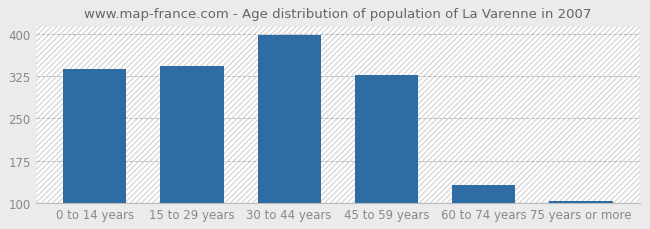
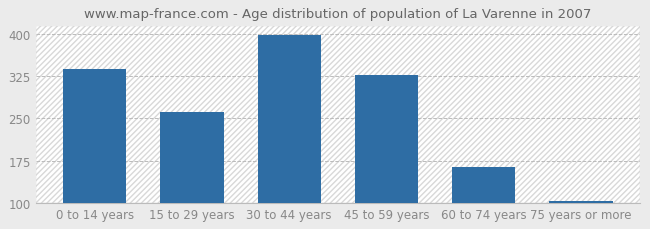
15 to 29 years: 344 -> 262
60 to 74 years: 132 -> 163
